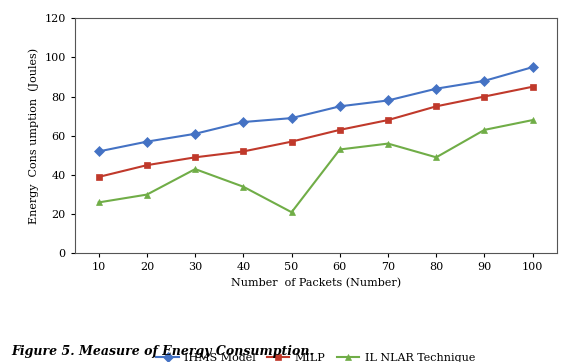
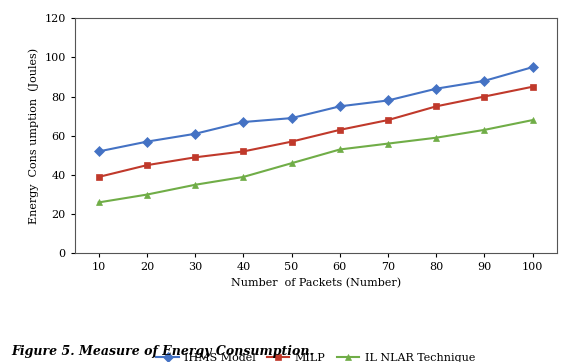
IL NLAR Technique/30: 43 -> 35
IL NLAR Technique/40: 34 -> 39
IL NLAR Technique/50: 21 -> 46
IL NLAR Technique/80: 49 -> 59
